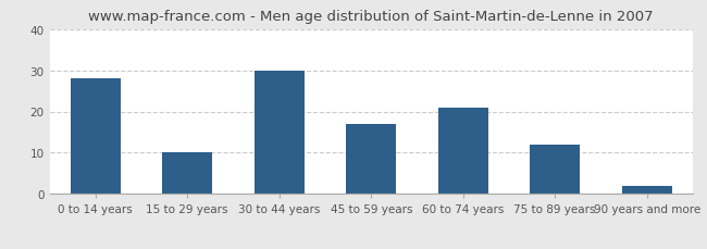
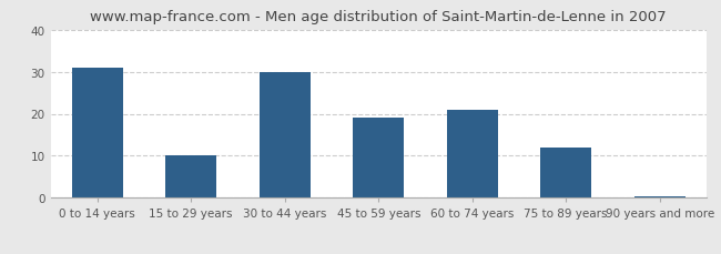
0 to 14 years: 28.0 -> 31.0
45 to 59 years: 17.0 -> 19.0
90 years and more: 2.0 -> 0.5
